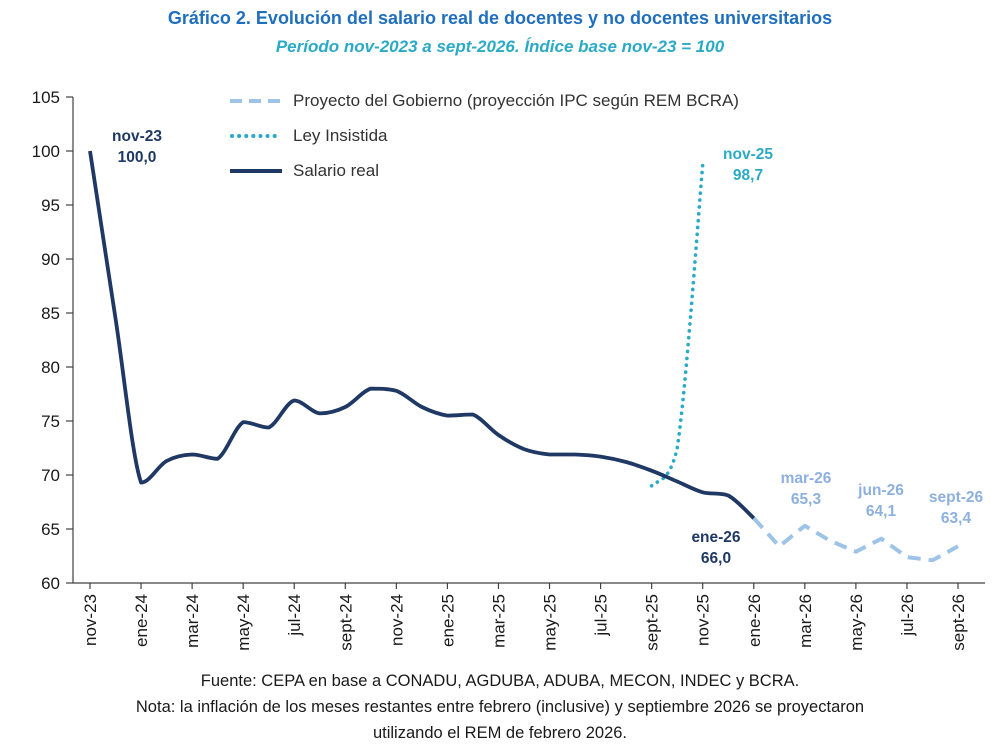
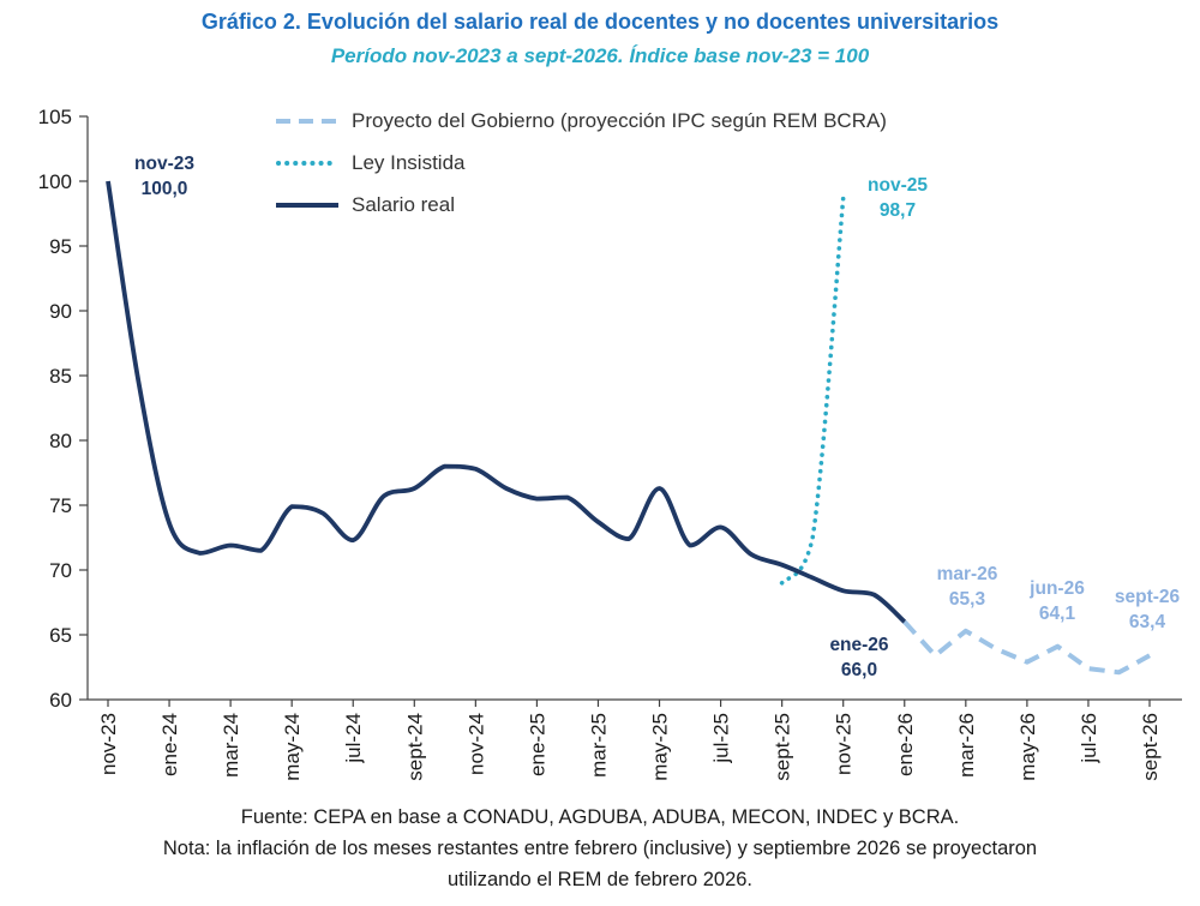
Salario real/ene-24: 69.3 -> 73.6
Salario real/jul-24: 76.9 -> 72.3
Salario real/may-25: 71.9 -> 76.3
Salario real/jul-25: 71.7 -> 73.3
